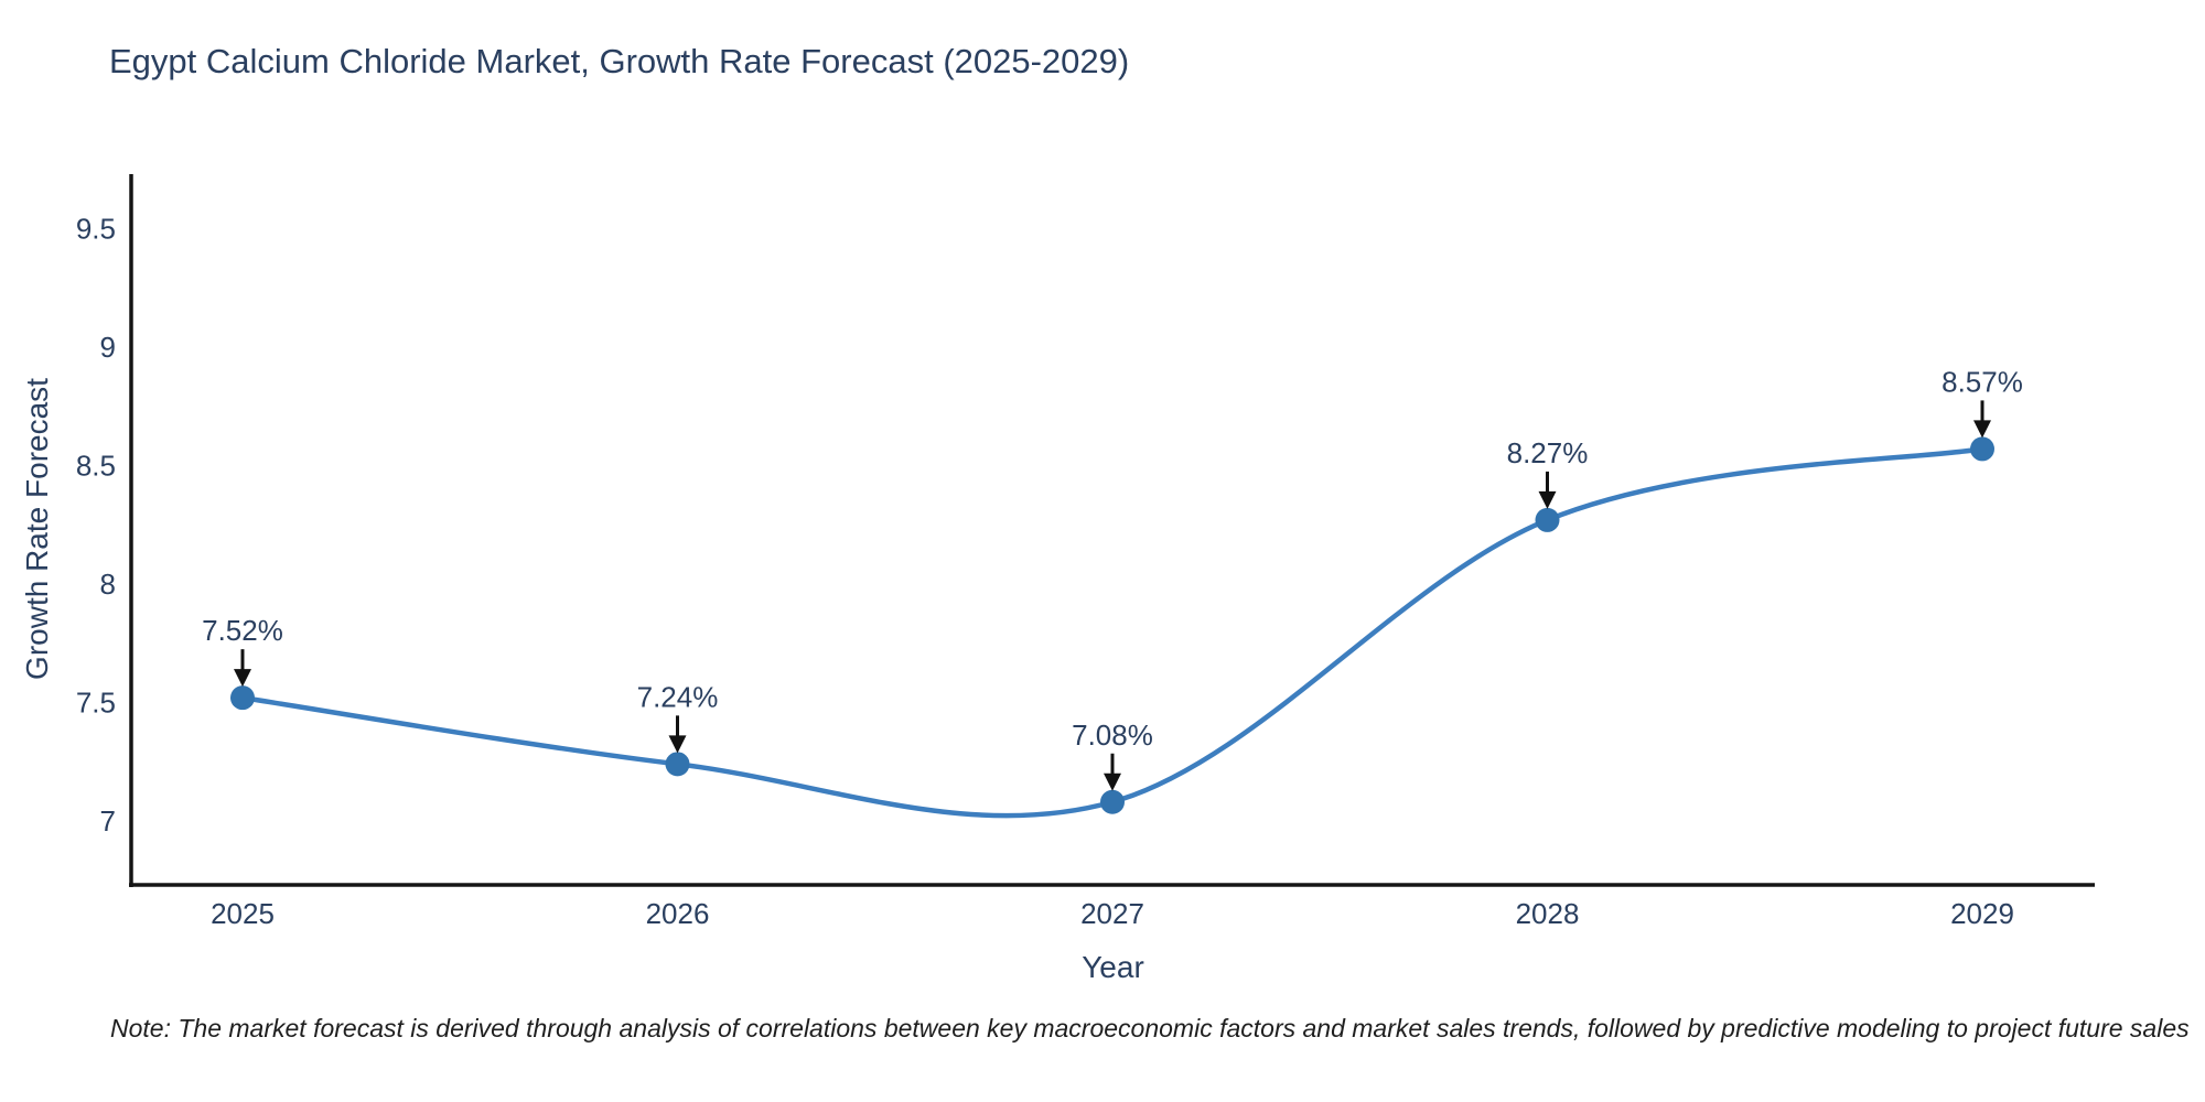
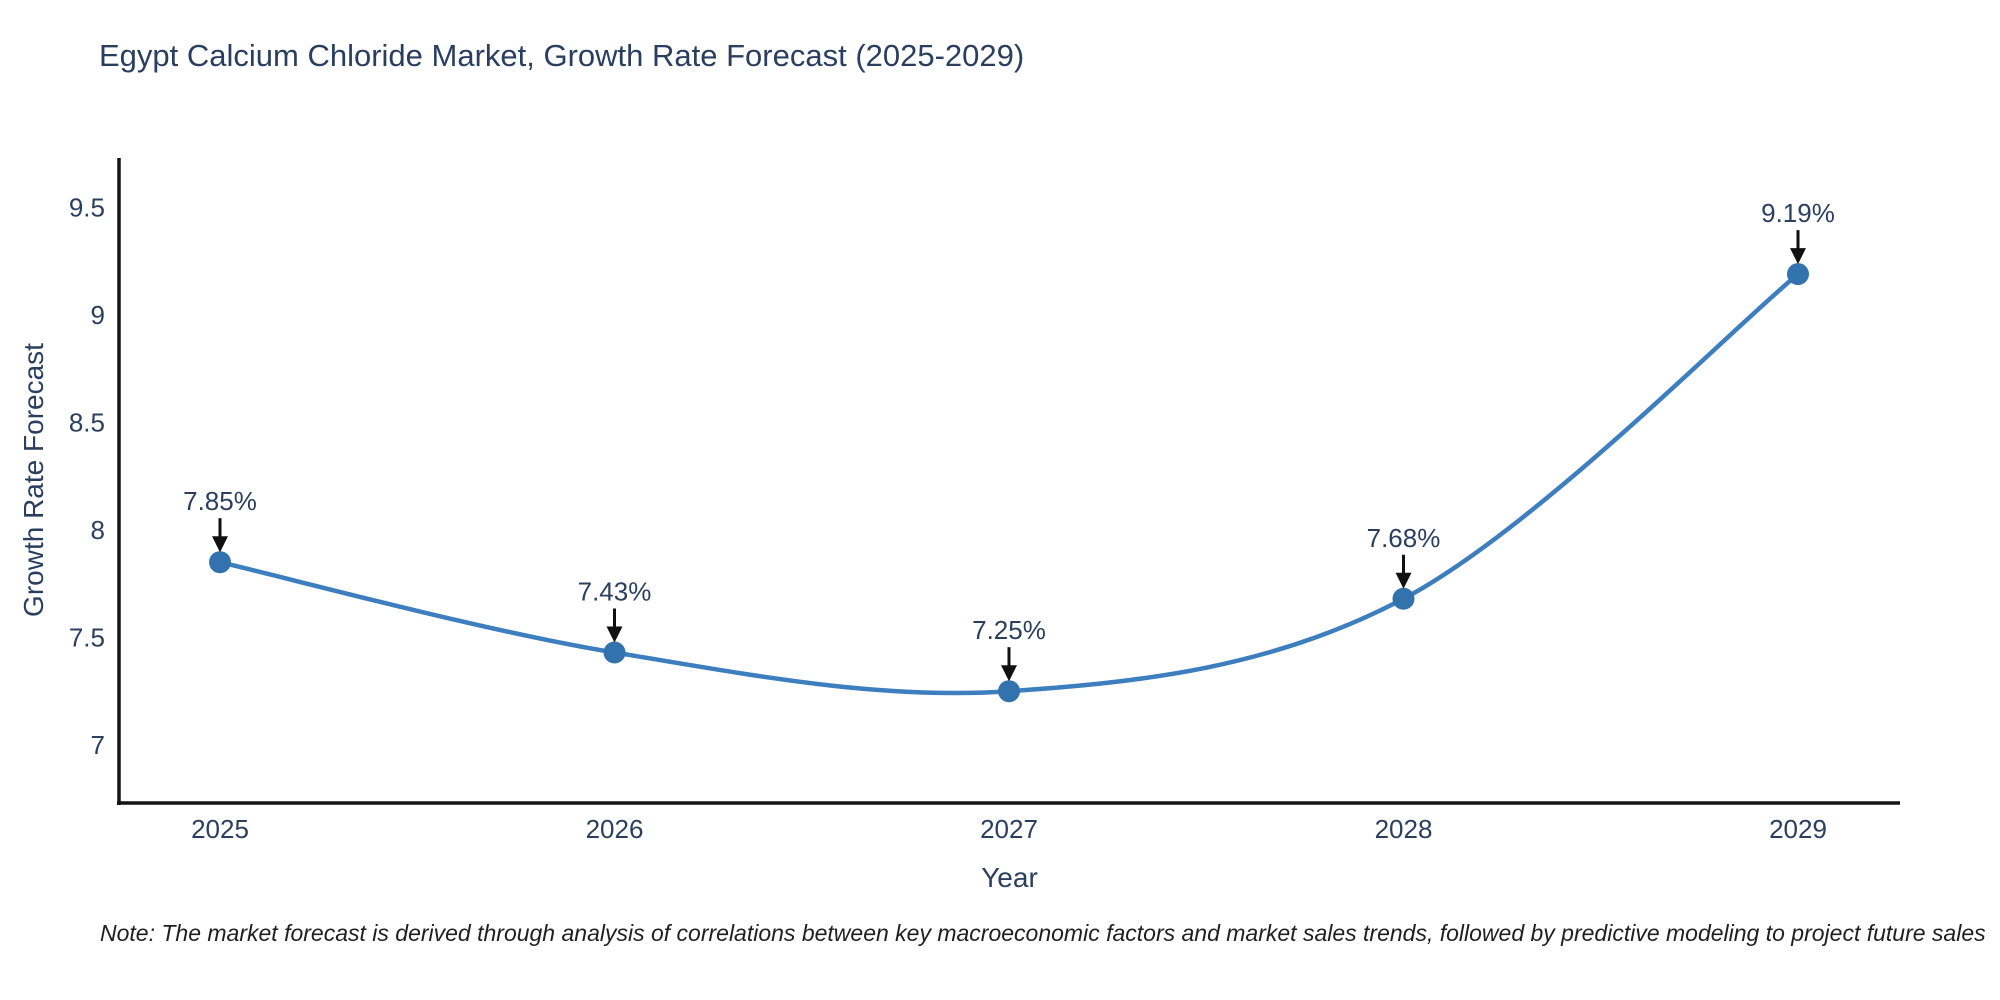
2025: 7.52% -> 7.85%
2026: 7.24% -> 7.43%
2027: 7.08% -> 7.25%
2028: 8.27% -> 7.68%
2029: 8.57% -> 9.19%
